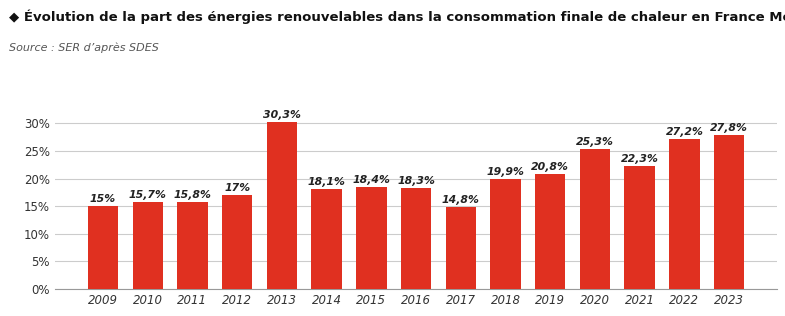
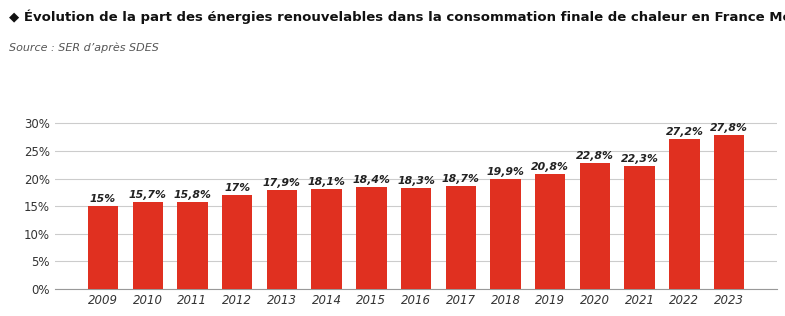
2013: 30,3% -> 17,9%
2017: 14,8% -> 18,7%
2020: 25,3% -> 22,8%
